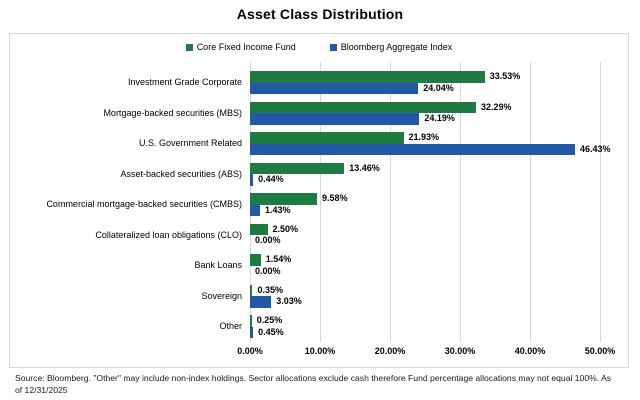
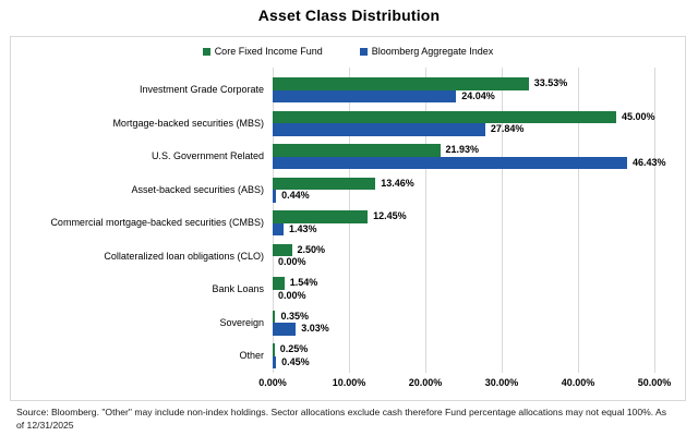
Core Fixed Income Fund/Mortgage-backed securities (MBS): 32.29% -> 45.00%
Bloomberg Aggregate Index/Mortgage-backed securities (MBS): 24.19% -> 27.84%
Core Fixed Income Fund/Commercial mortgage-backed securities (CMBS): 9.58% -> 12.45%
